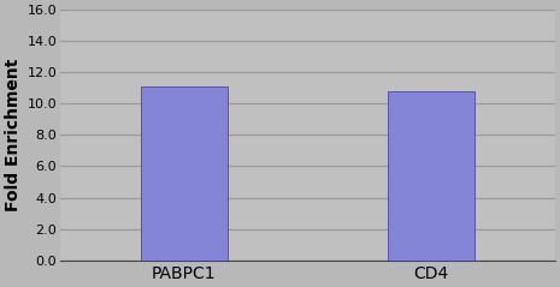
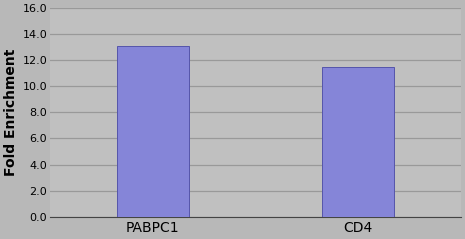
PABPC1: 11.1 -> 13.1
CD4: 10.8 -> 11.5
